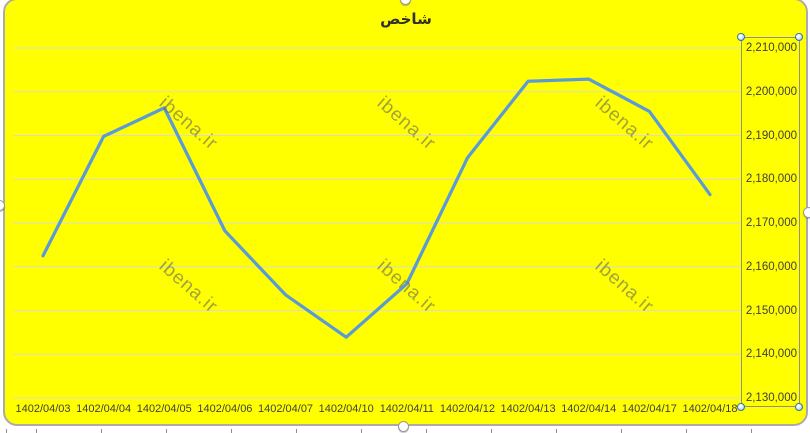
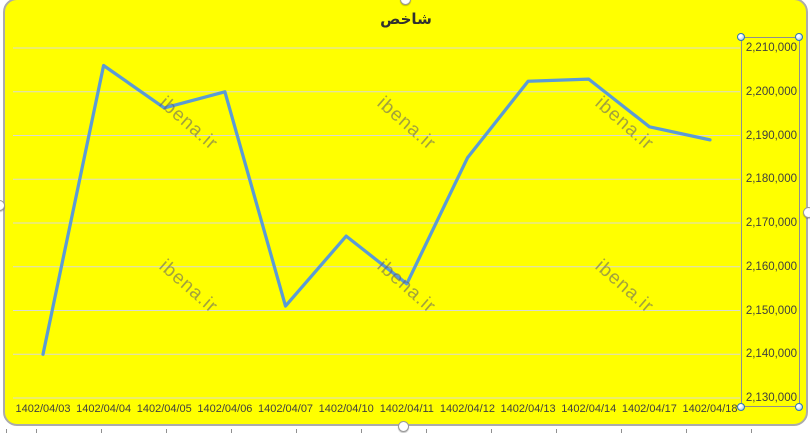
1402/04/03: 2162000 -> 2140000
1402/04/04: 2190000 -> 2206000
1402/04/06: 2168000 -> 2200000
1402/04/07: 2154000 -> 2151000
1402/04/10: 2144000 -> 2167000
1402/04/17: 2196000 -> 2192000
1402/04/18: 2176000 -> 2189000
